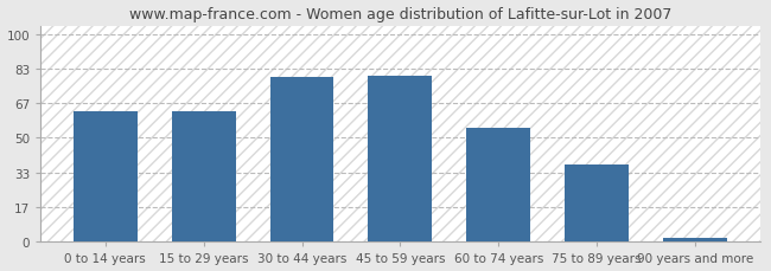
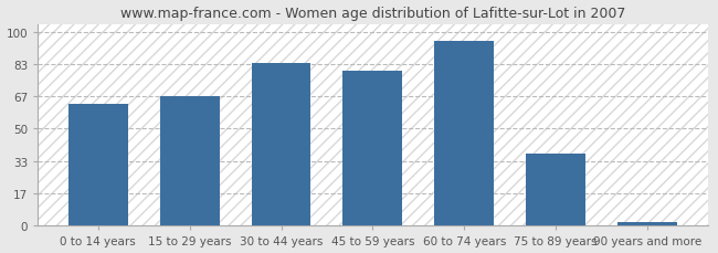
15 to 29 years: 63 -> 67
30 to 44 years: 79 -> 84
60 to 74 years: 55 -> 95
